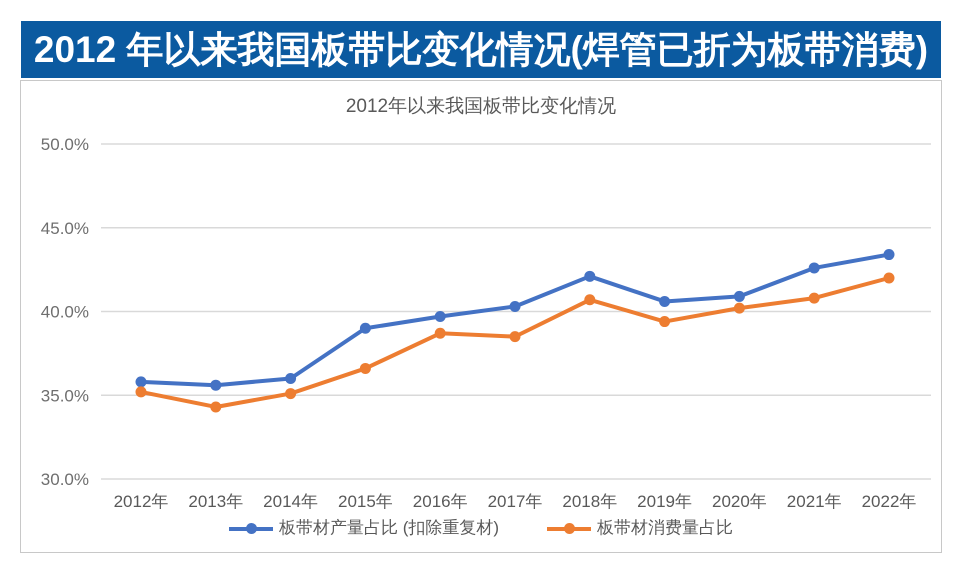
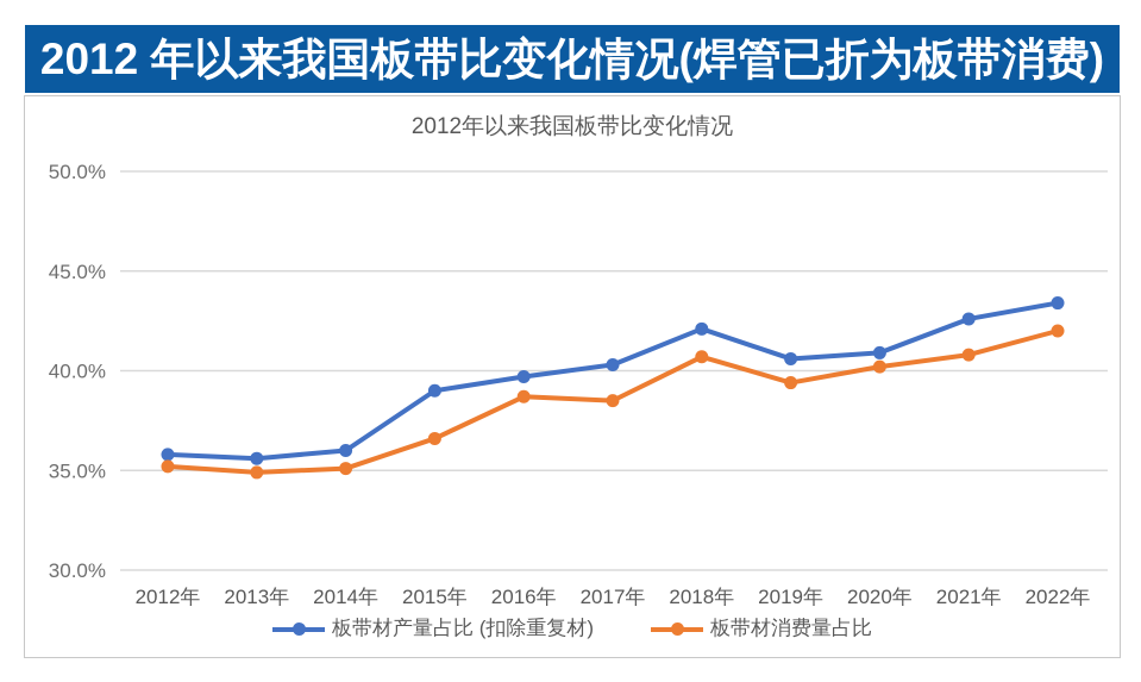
板带材消费量占比/2013年: 34.3% -> 34.9%
